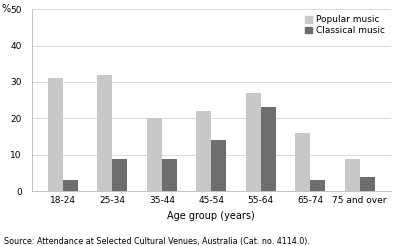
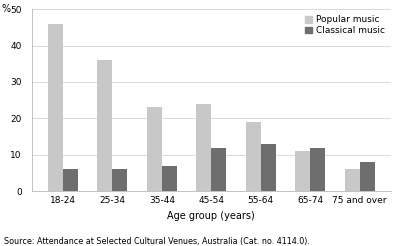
Popular music/18-24: 31 -> 46
Classical music/18-24: 3 -> 6
Popular music/25-34: 32 -> 36
Classical music/25-34: 9 -> 6
Popular music/35-44: 20 -> 23
Classical music/35-44: 9 -> 7
Popular music/45-54: 22 -> 24
Classical music/45-54: 14 -> 12
Popular music/55-64: 27 -> 19
Classical music/55-64: 23 -> 13
Popular music/65-74: 16 -> 11
Classical music/65-74: 3 -> 12
Popular music/75 and over: 9 -> 6
Classical music/75 and over: 4 -> 8
